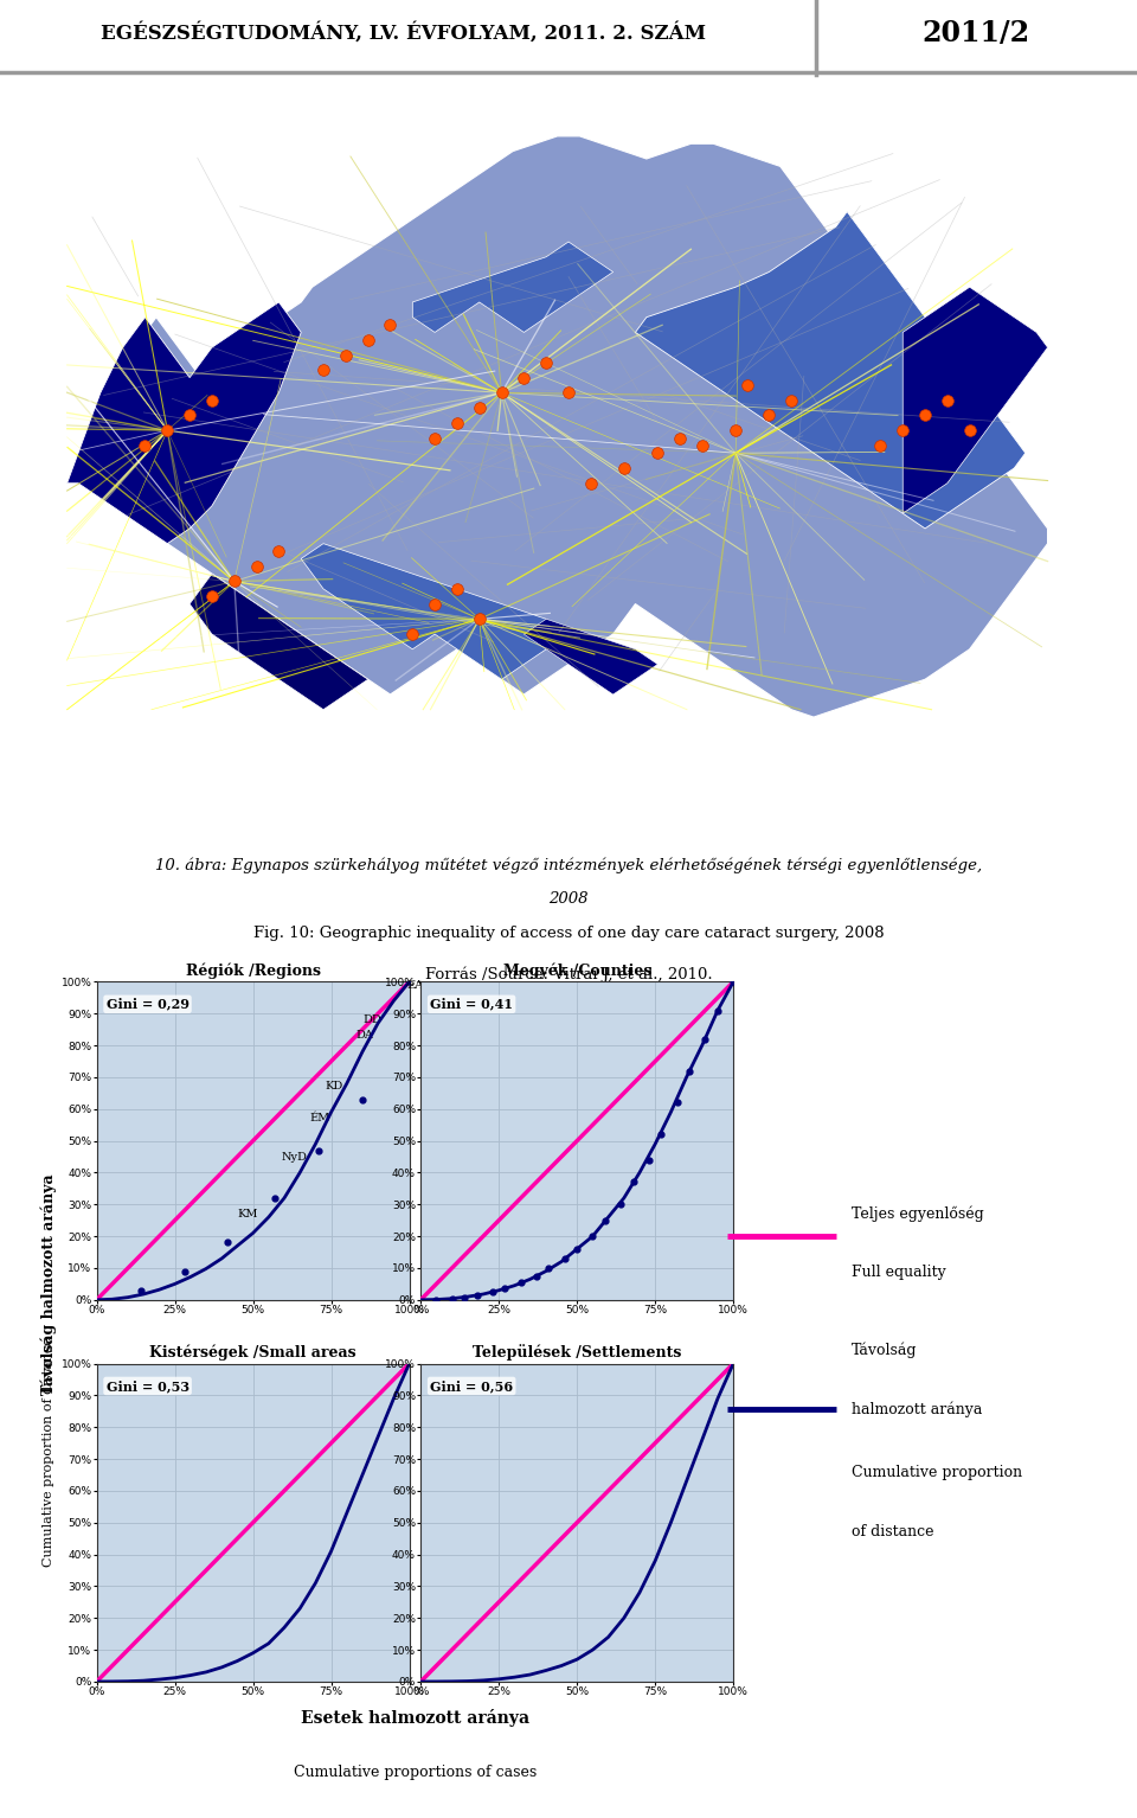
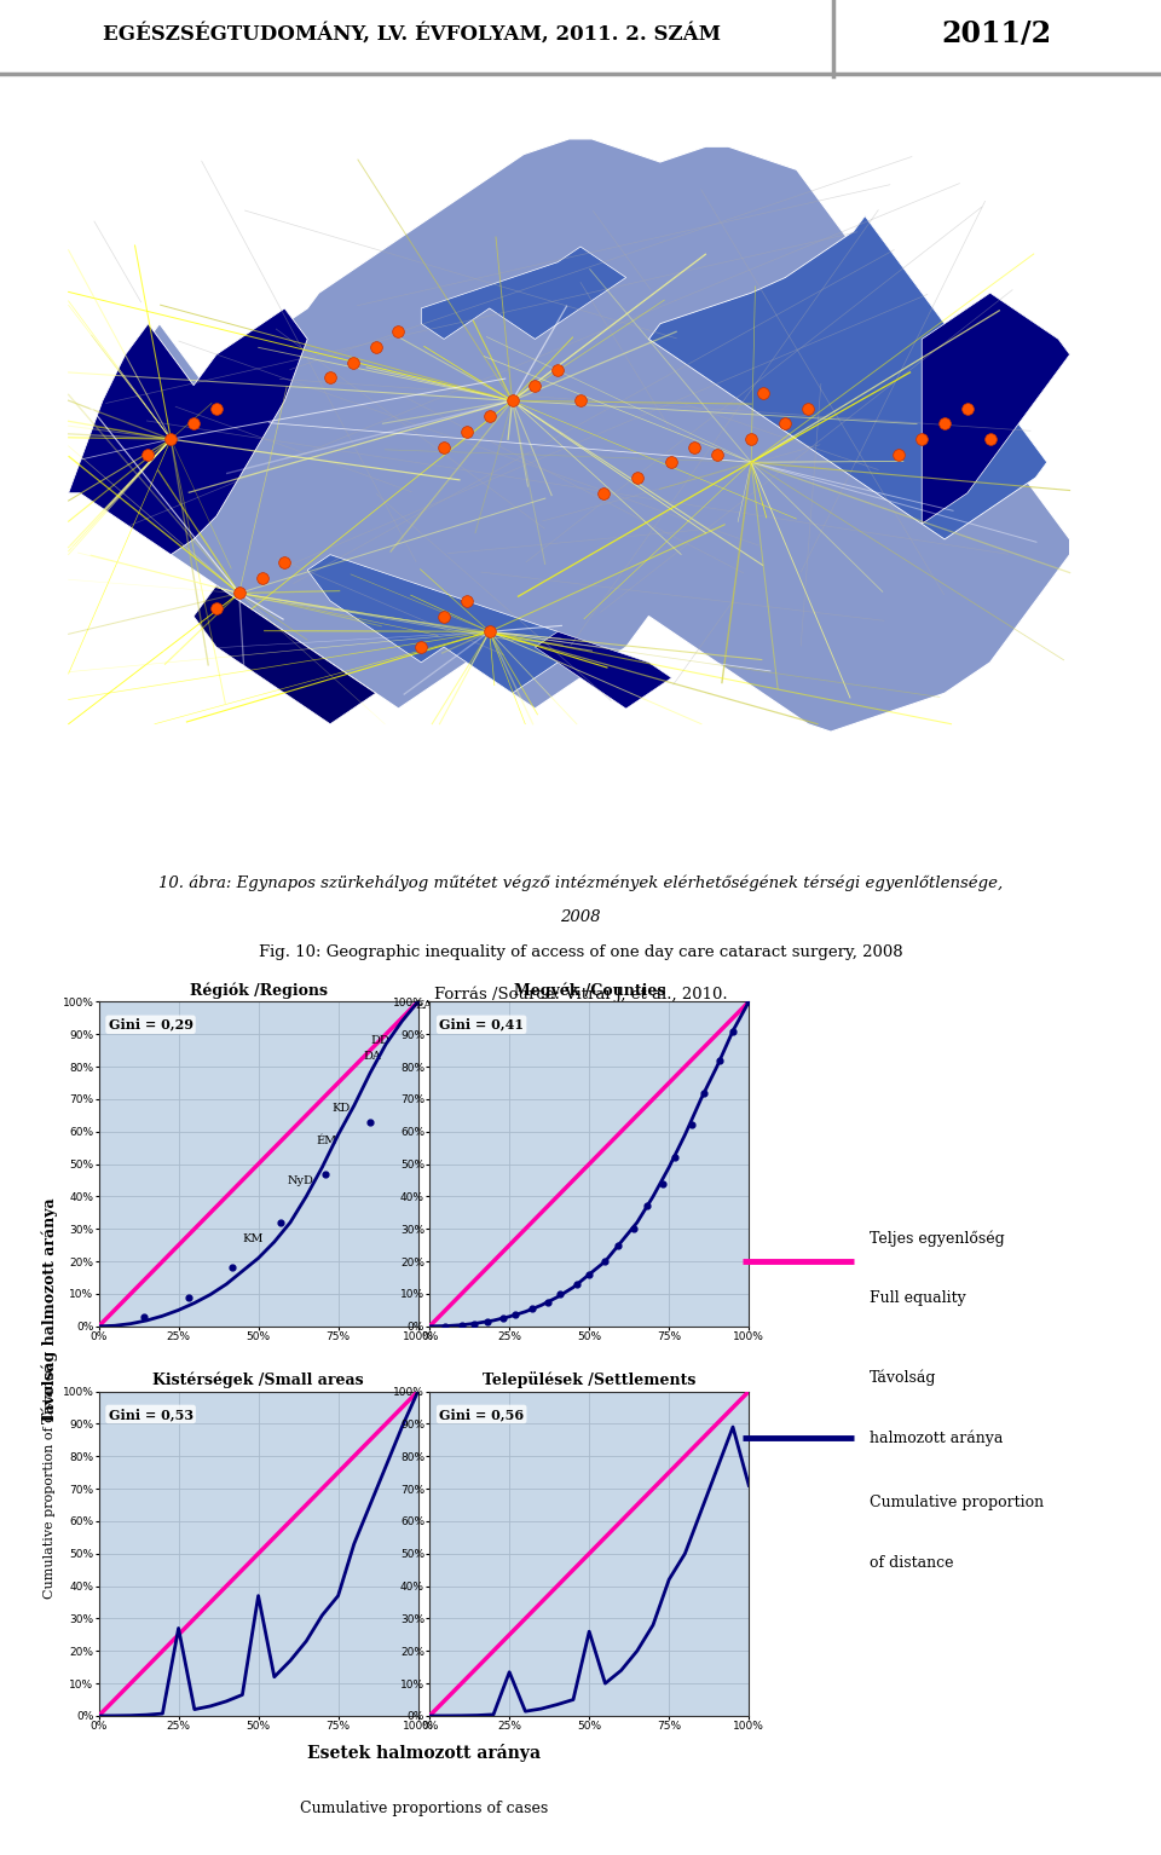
Kistérségek /Small areas/25%: 1.2% -> 27.0%
Kistérségek /Small areas/50%: 9.0% -> 37.0%
Kistérségek /Small areas/75%: 41.0% -> 37.0%
Települések /Settlements/25%: 0.8% -> 13.5%
Települések /Settlements/50%: 7.0% -> 26.0%
Települések /Settlements/75%: 38.0% -> 42.0%
Települések /Settlements/100%: 100.0% -> 71.0%
